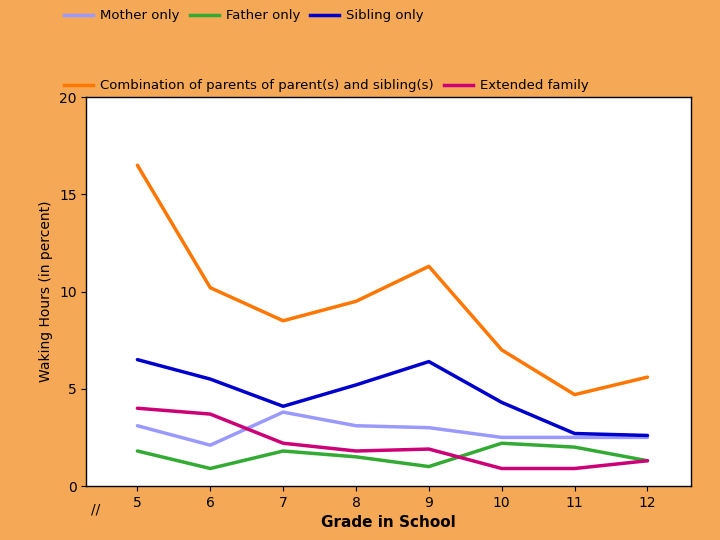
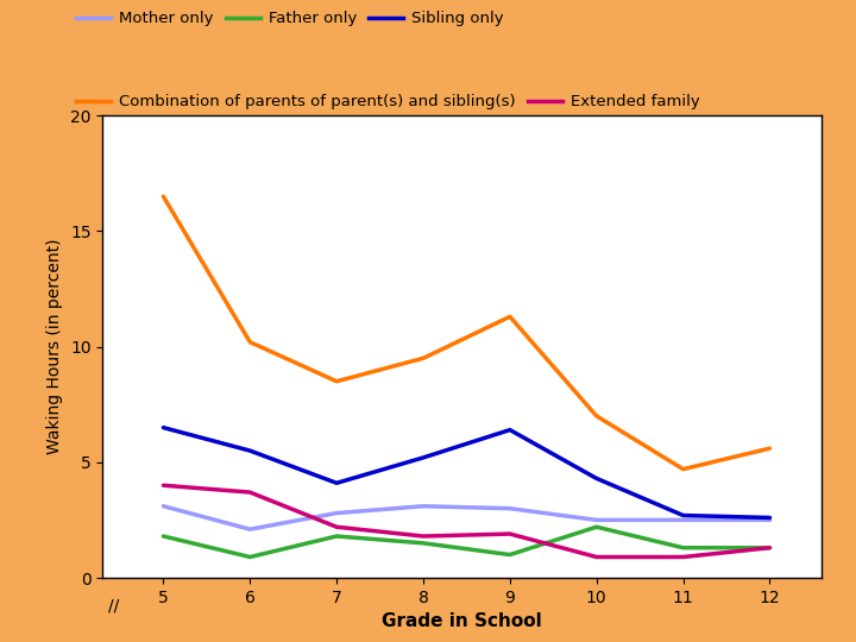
Mother only/7: 3.8 -> 2.8
Father only/11: 2.0 -> 1.3
